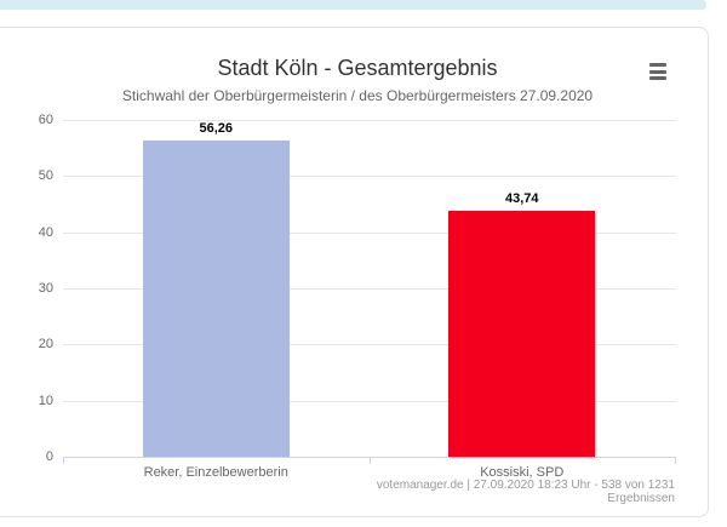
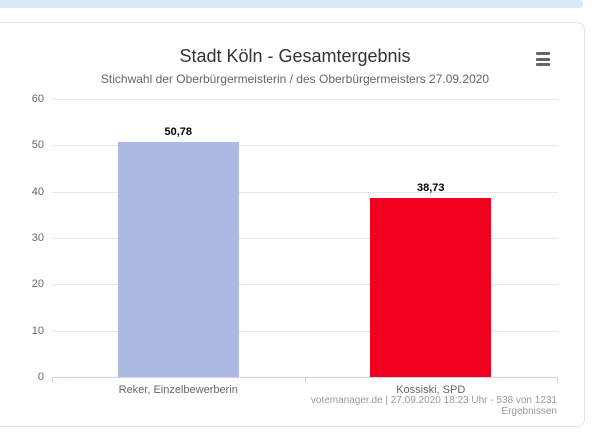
Reker, Einzelbewerberin: 56,26 -> 50,78
Kossiski, SPD: 43,74 -> 38,73
